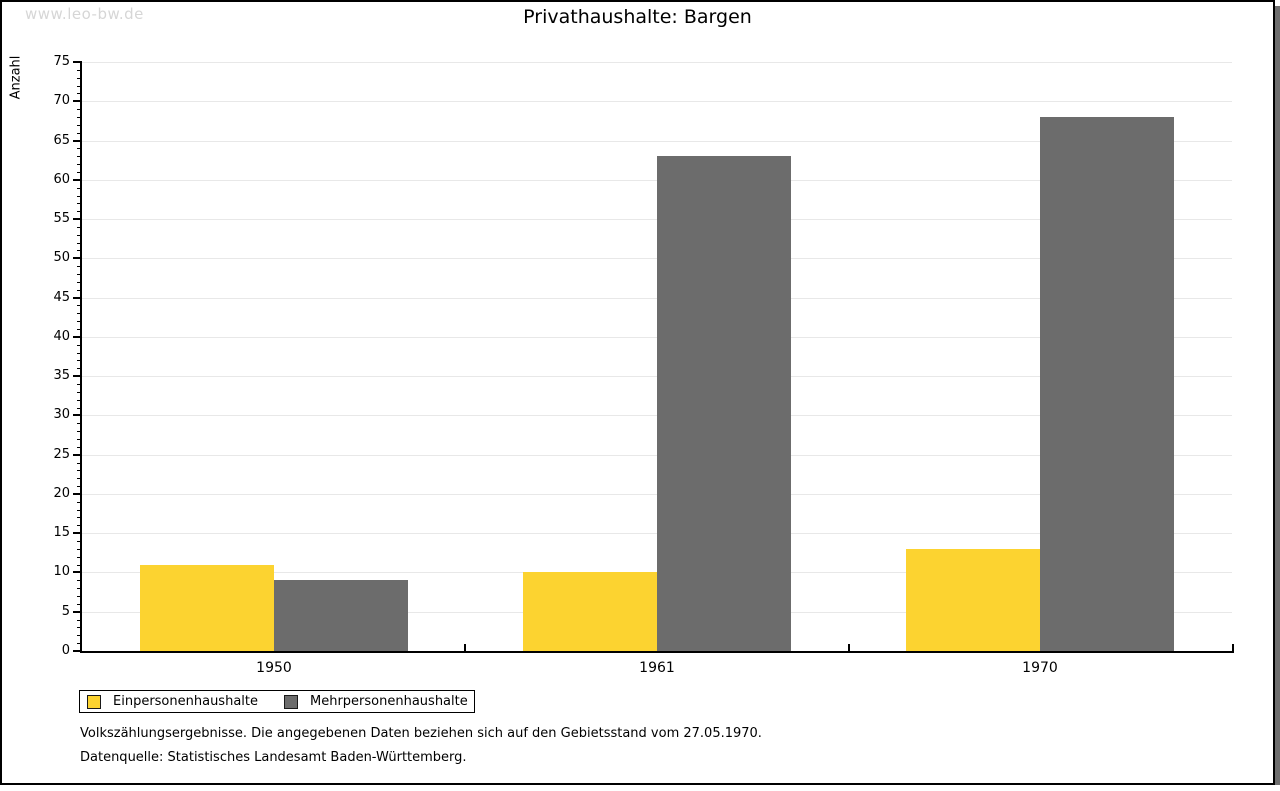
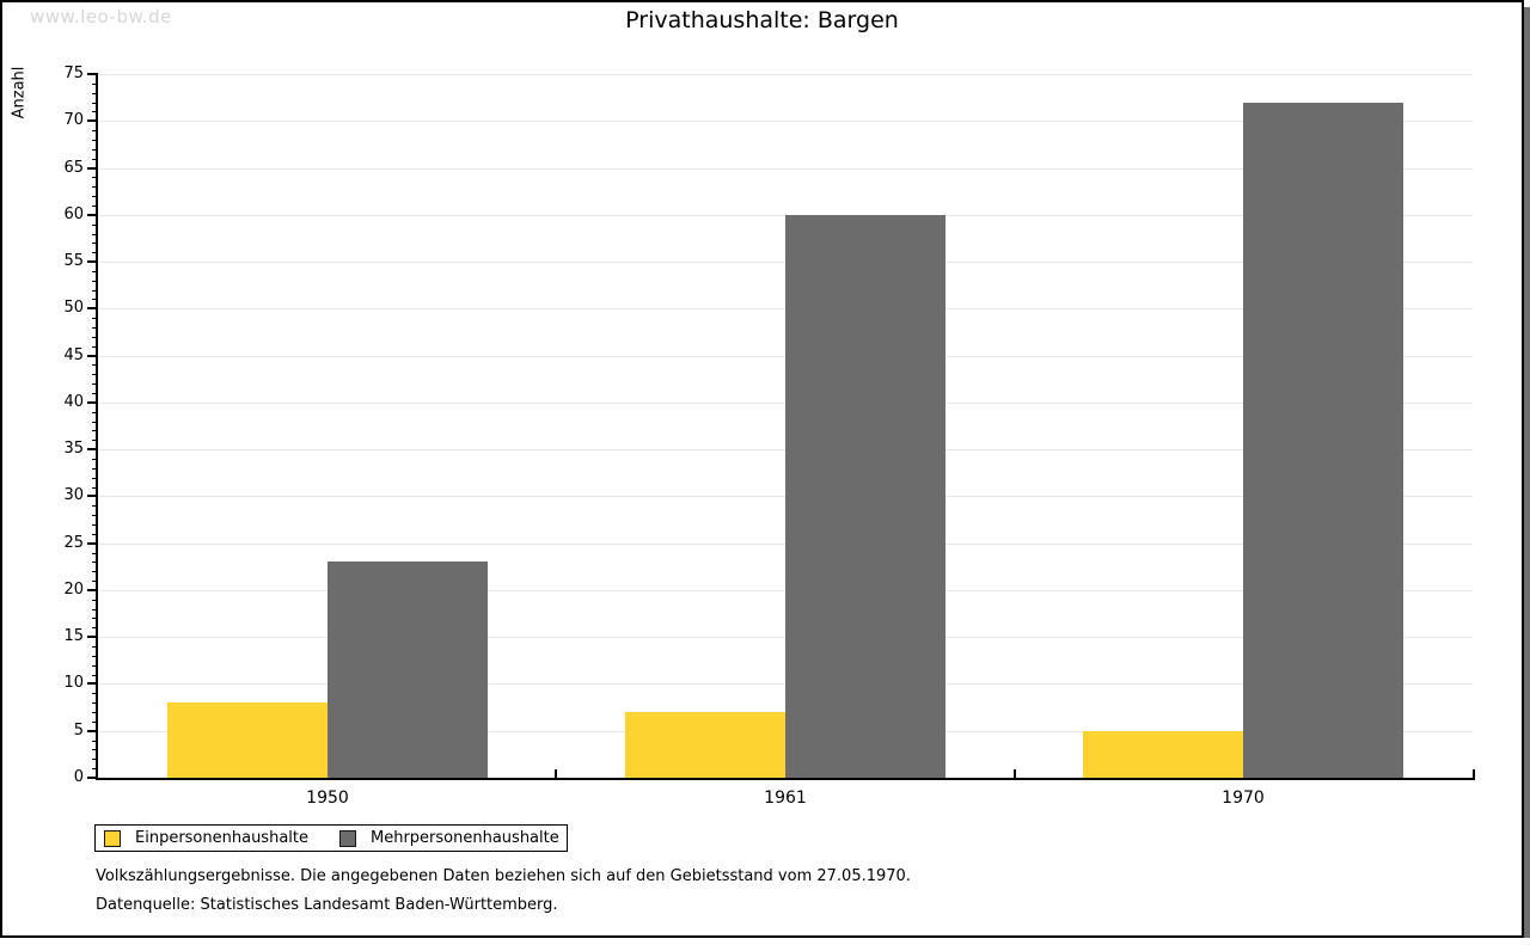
Einpersonenhaushalte/1950: 11 -> 8
Mehrpersonenhaushalte/1950: 9 -> 23
Einpersonenhaushalte/1961: 10 -> 7
Mehrpersonenhaushalte/1961: 63 -> 60
Einpersonenhaushalte/1970: 13 -> 5
Mehrpersonenhaushalte/1970: 68 -> 72
